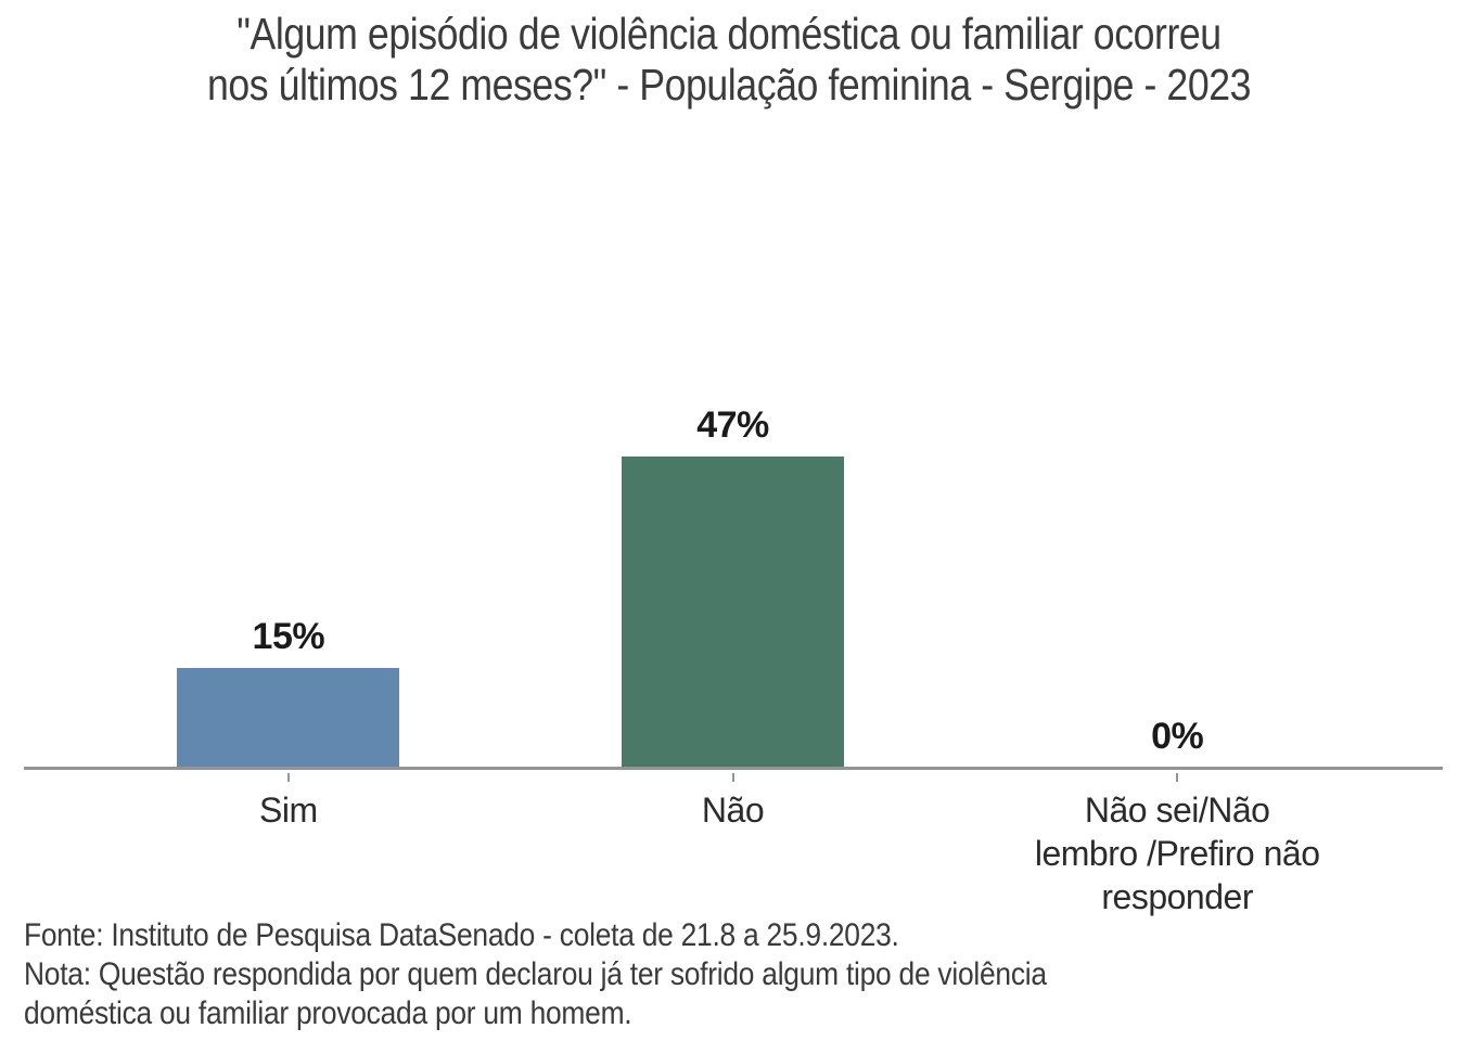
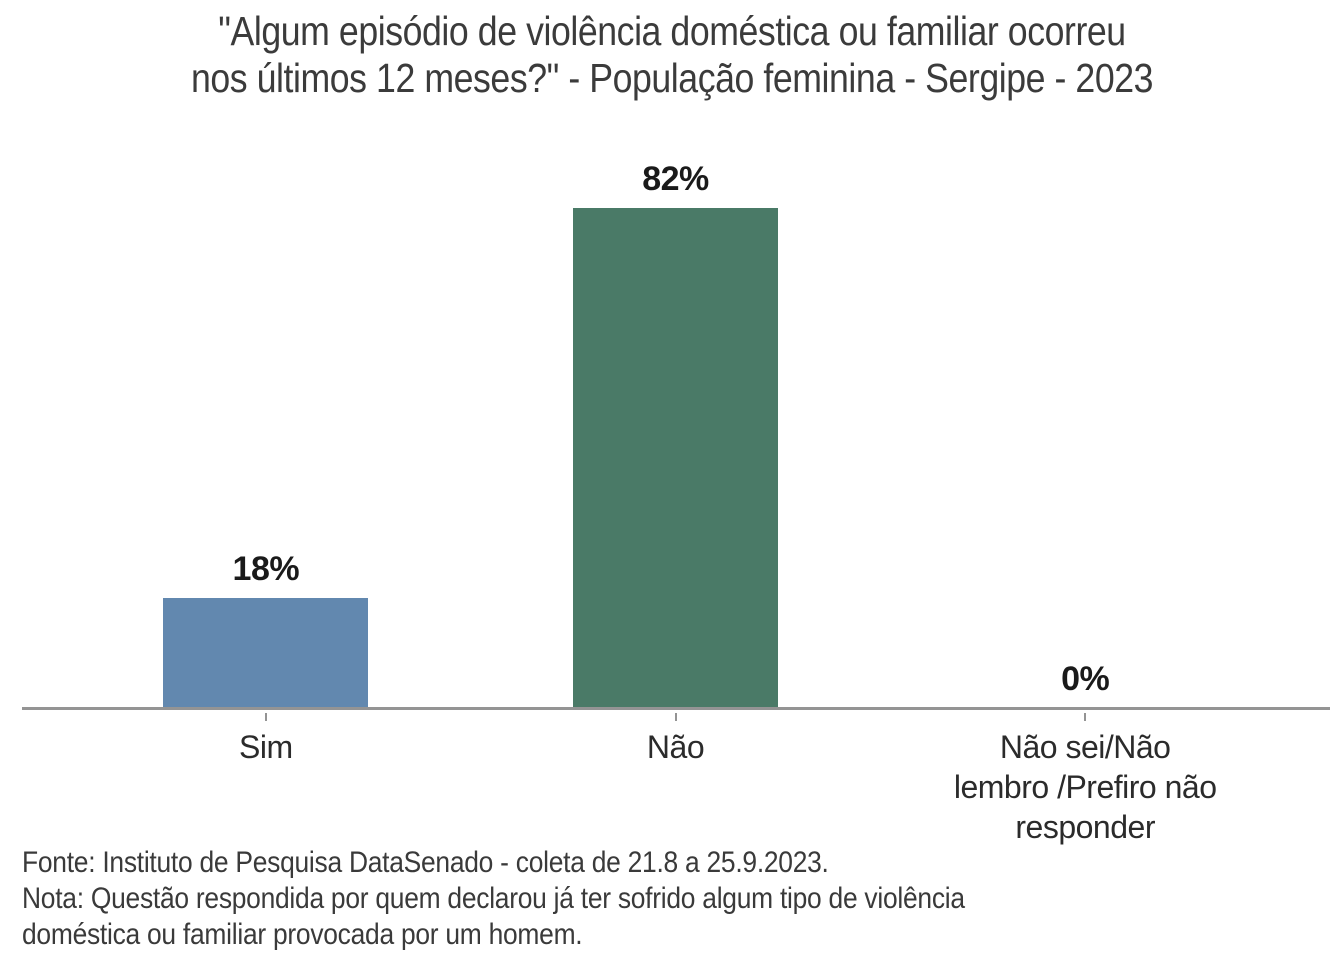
Sim: 15% -> 18%
Não: 47% -> 82%
